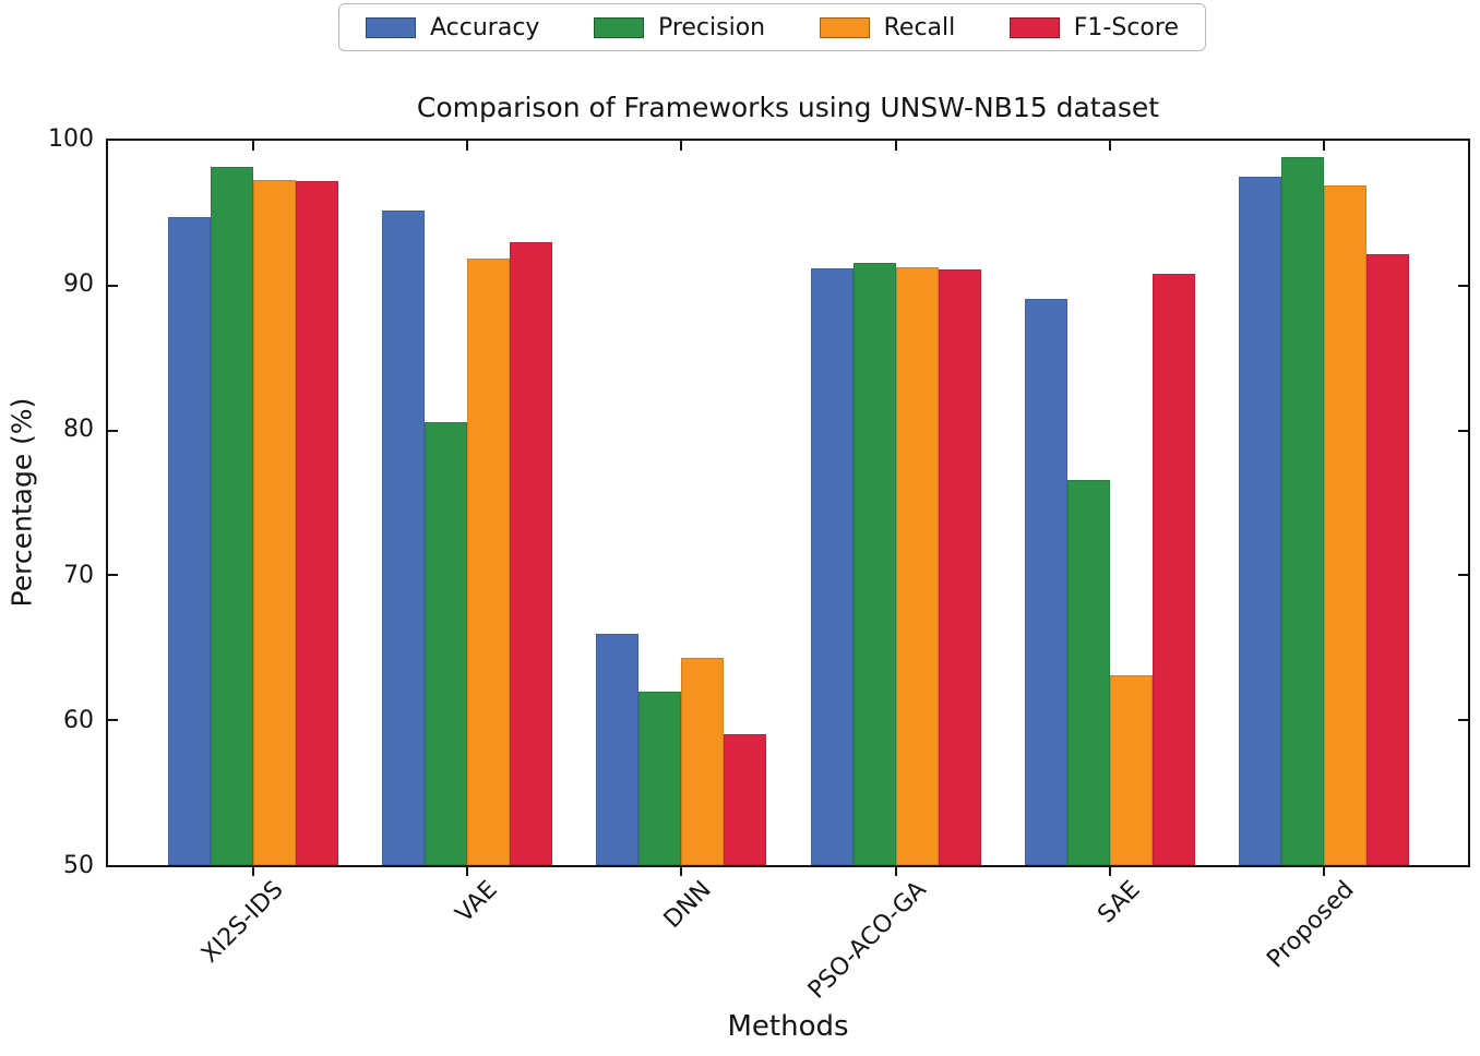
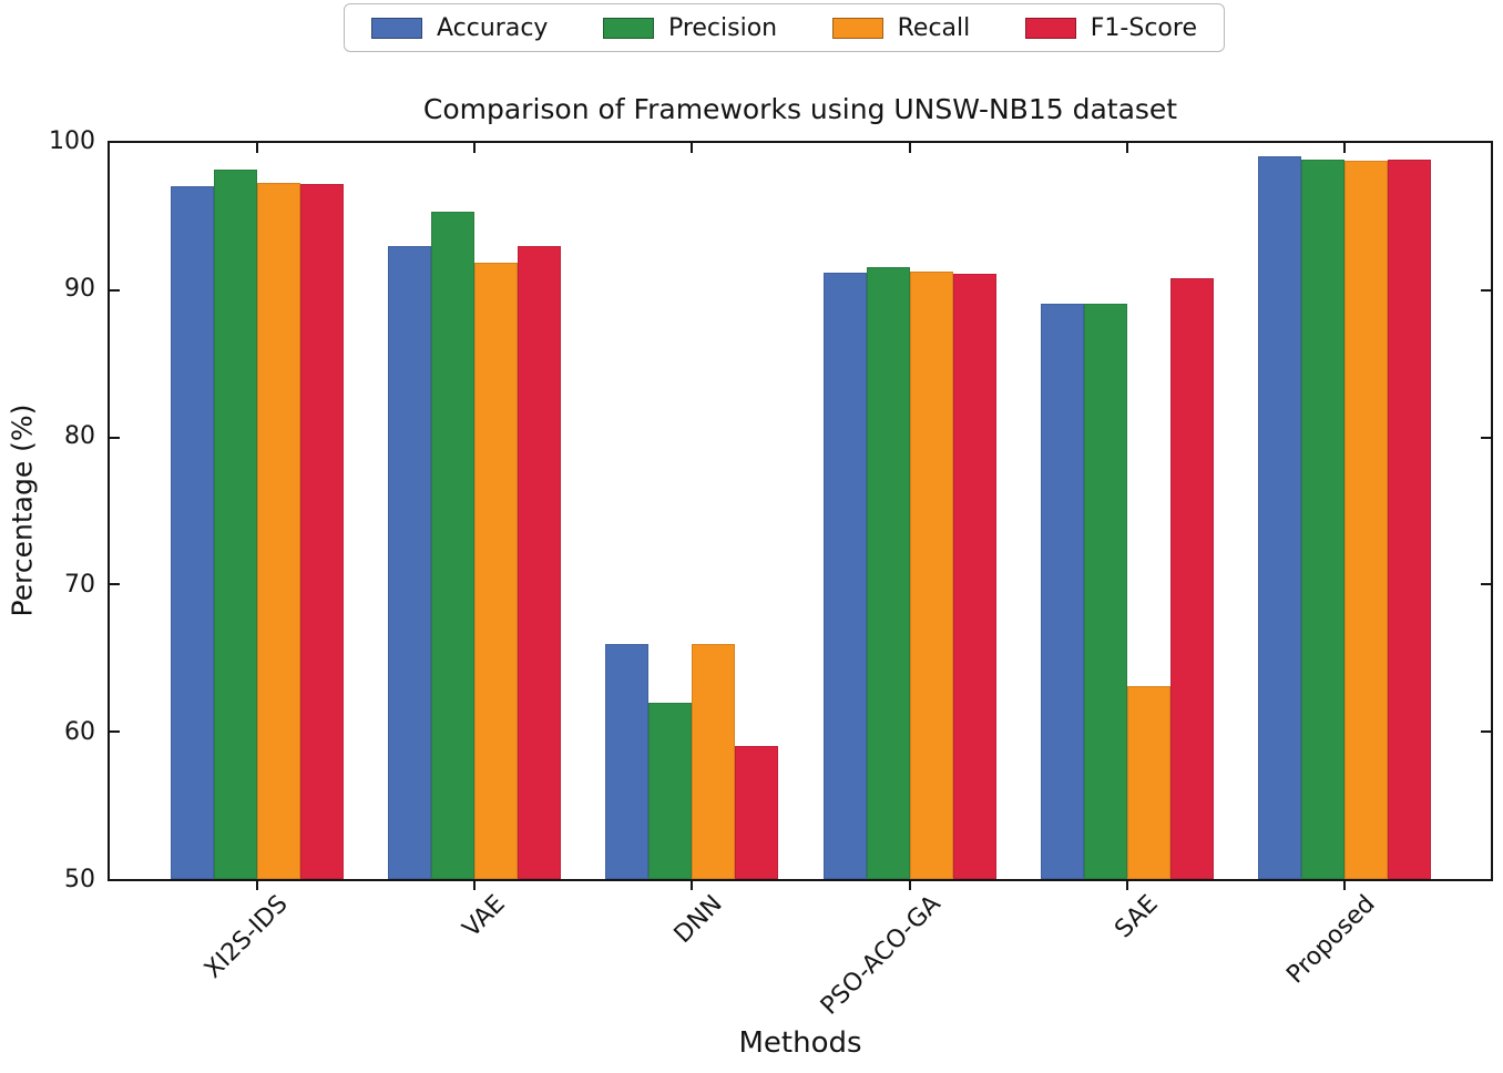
Accuracy/XI2S-IDS: 94.7 -> 97.1
Accuracy/VAE: 95.2 -> 93.0
Precision/VAE: 80.6 -> 95.3
Recall/DNN: 64.3 -> 66.0
Precision/SAE: 76.6 -> 89.1
Accuracy/Proposed: 97.5 -> 99.1
Recall/Proposed: 96.9 -> 98.8
F1-Score/Proposed: 92.2 -> 98.9
